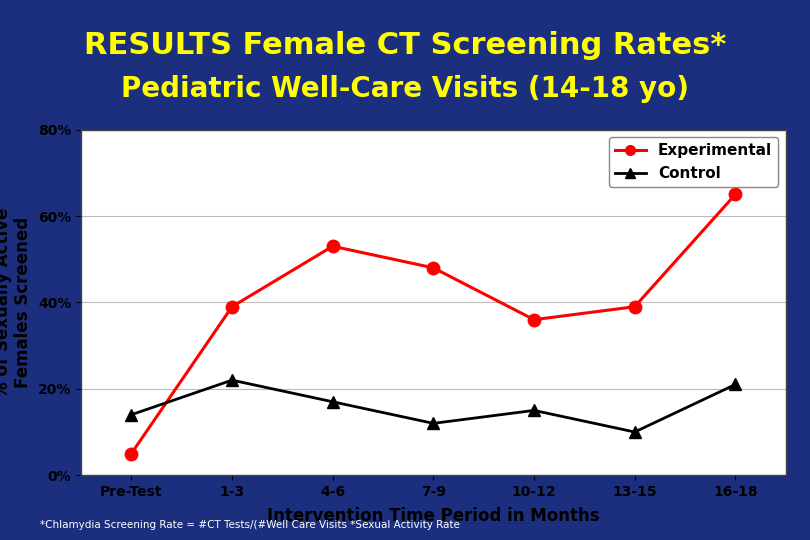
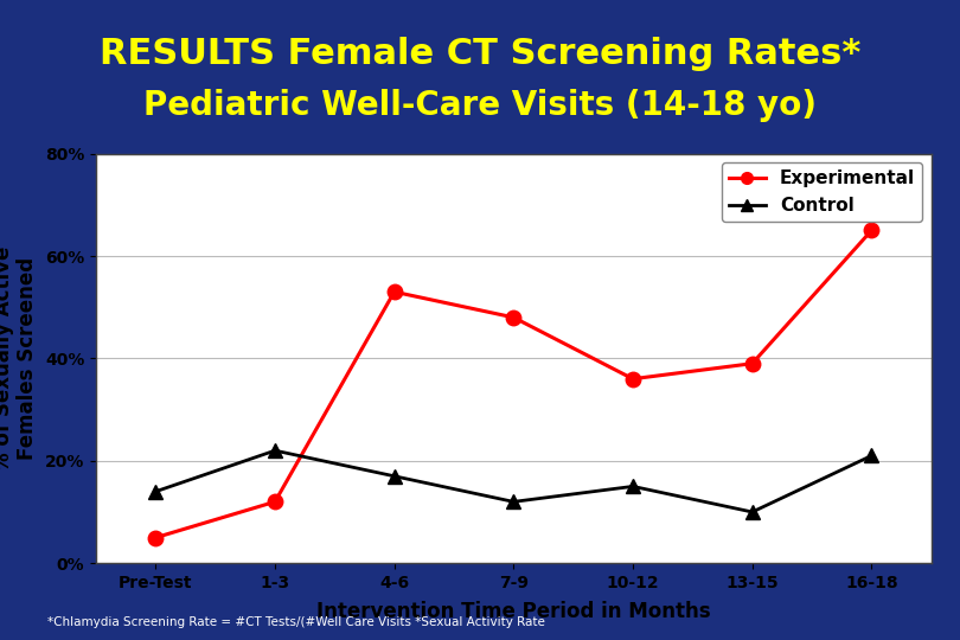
Experimental/1-3: 39% -> 12%
